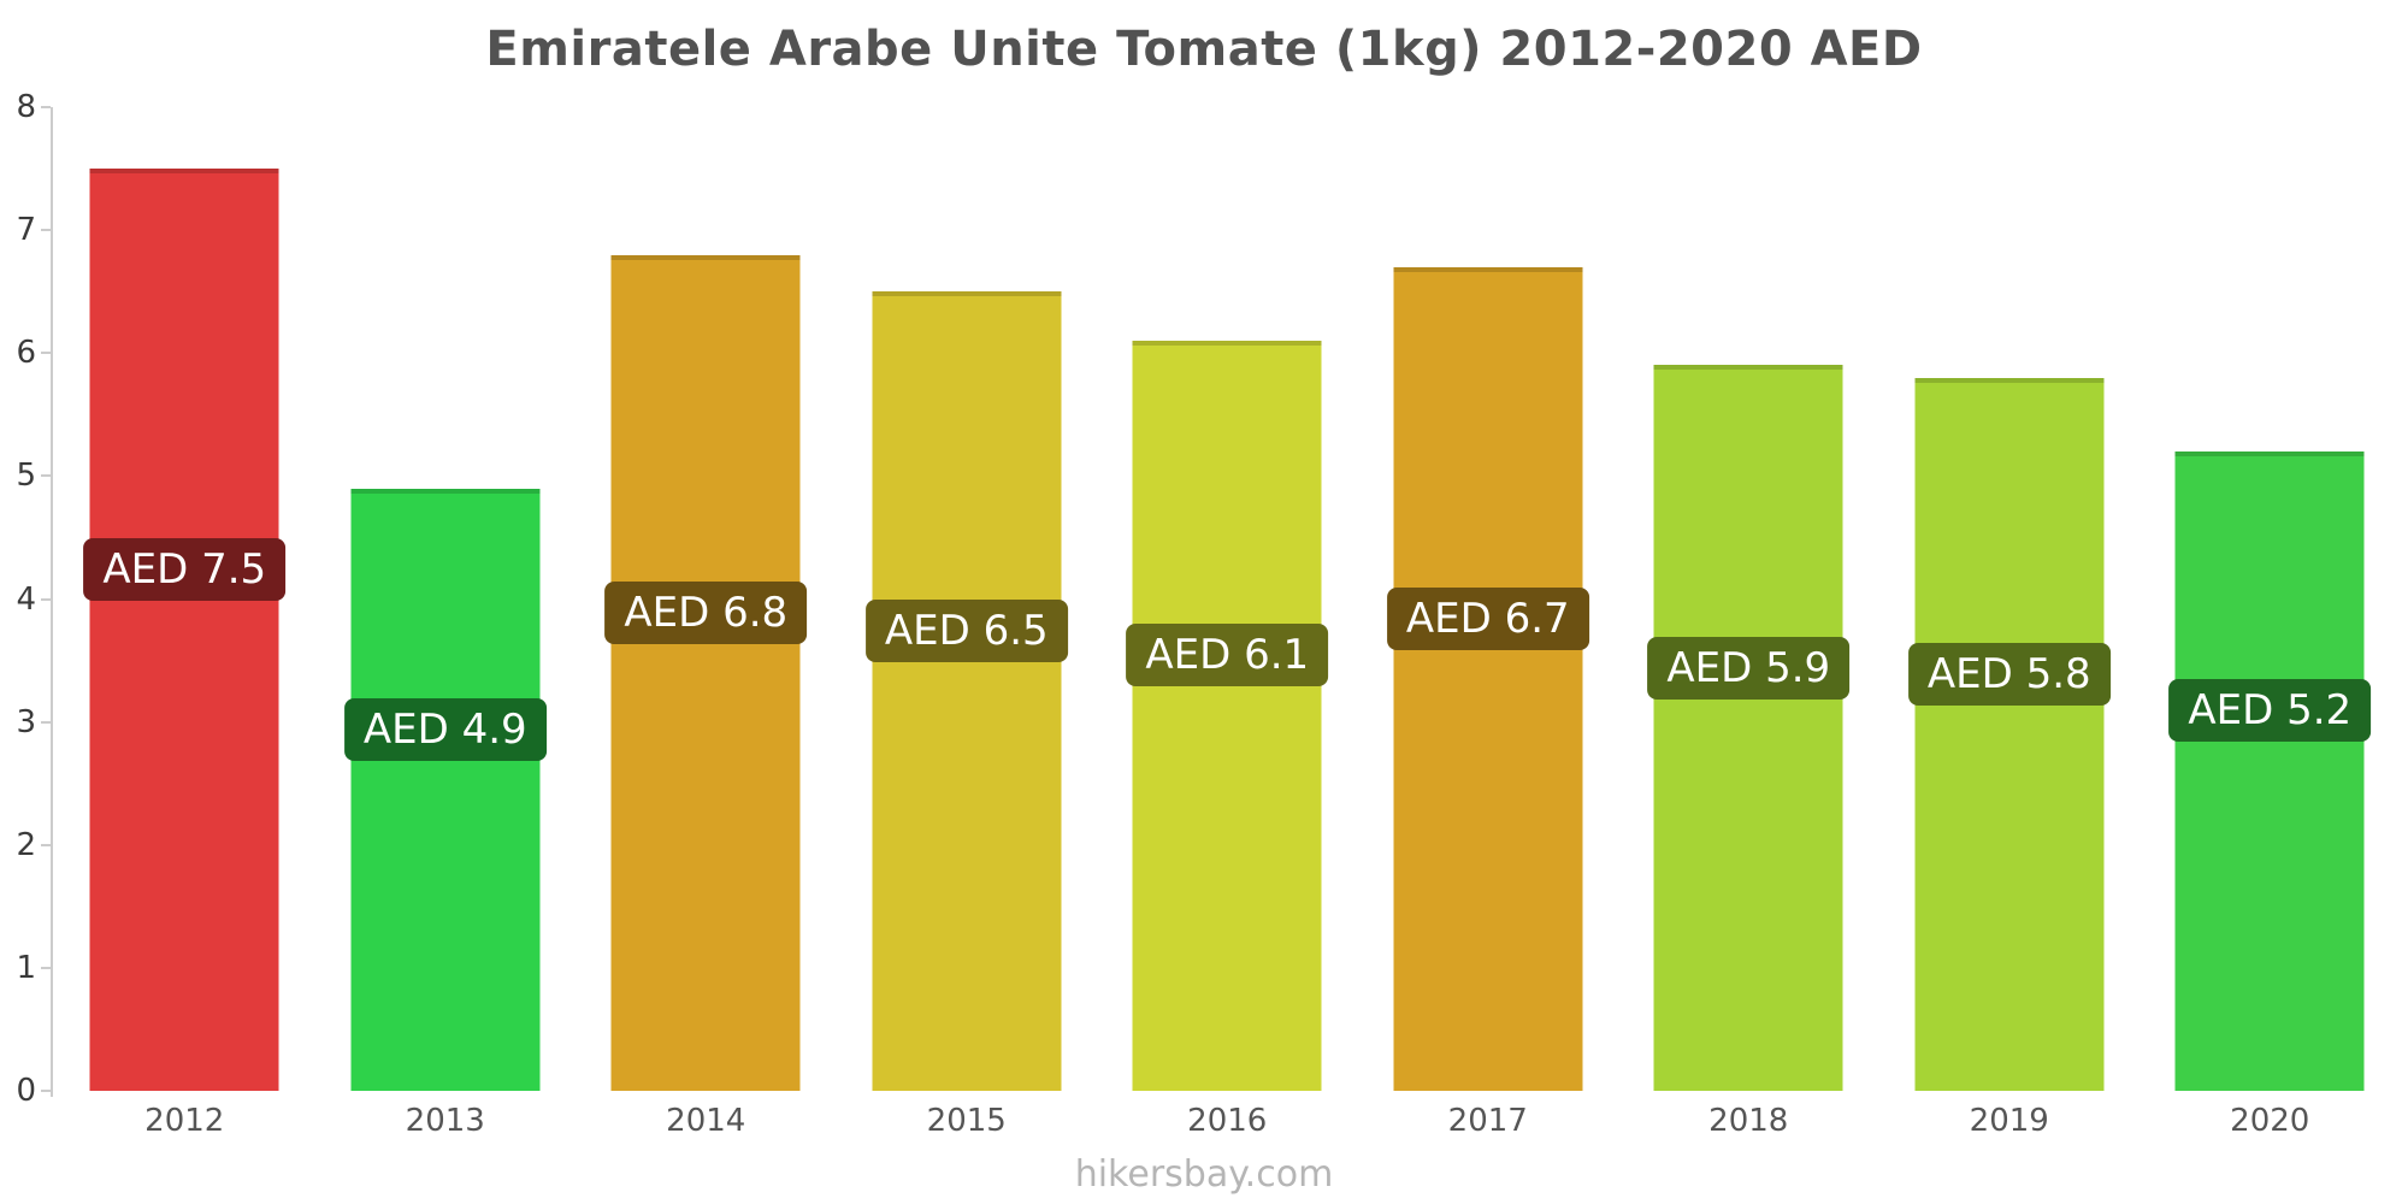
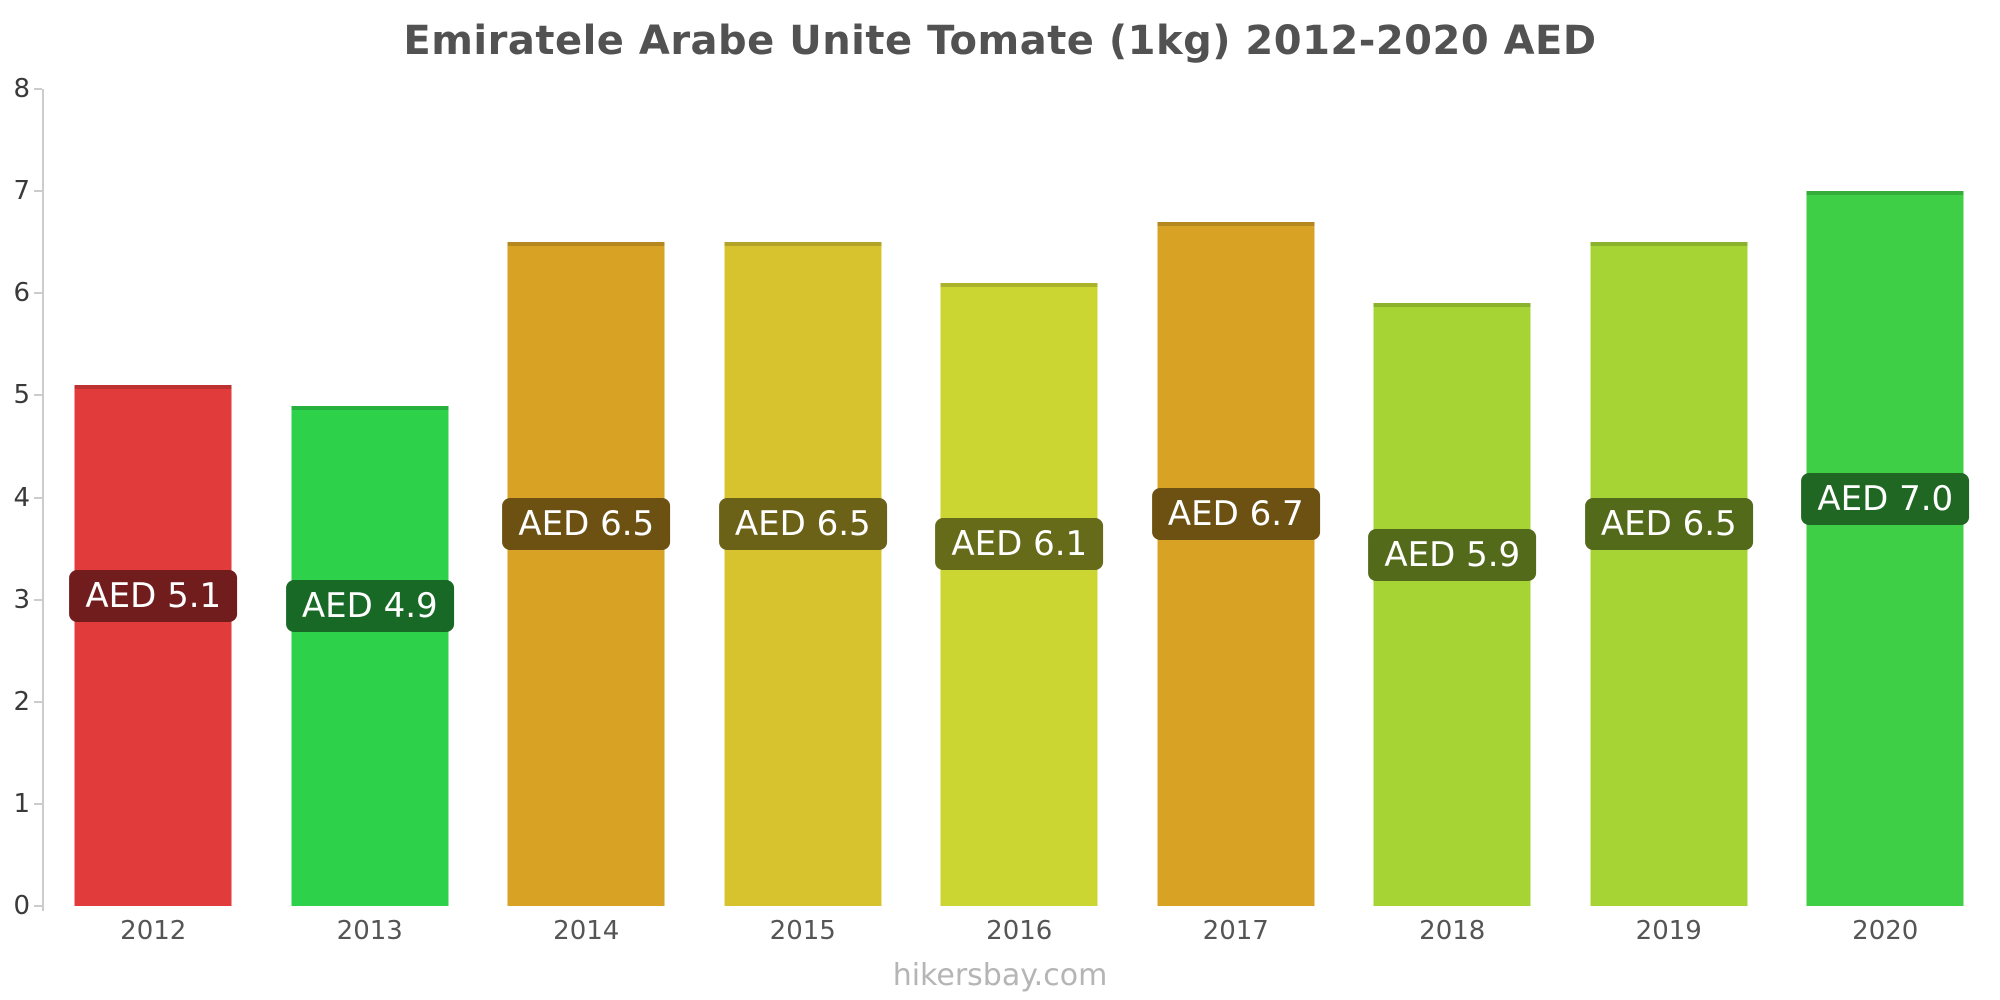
2012: 7.5 -> 5.1
2014: 6.8 -> 6.5
2019: 5.8 -> 6.5
2020: 5.2 -> 7.0
